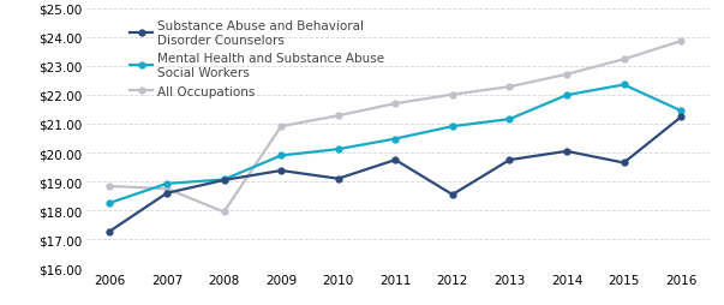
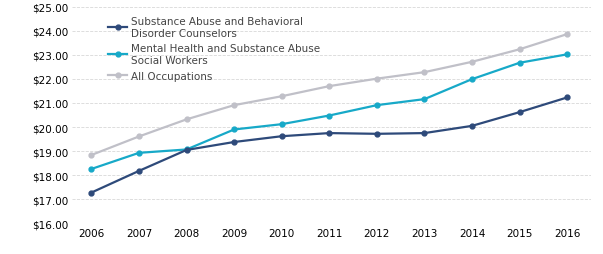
Substance Abuse and Behavioral Disorder Counselors/2007: $18.60 -> $18.18
All Occupations/2007: $18.75 -> $19.61
All Occupations/2008: $17.95 -> $20.32
Substance Abuse and Behavioral Disorder Counselors/2010: $19.10 -> $19.62
Substance Abuse and Behavioral Disorder Counselors/2012: $18.55 -> $19.72
Substance Abuse and Behavioral Disorder Counselors/2015: $19.65 -> $20.62
Mental Health and Substance Abuse Social Workers/2015: $22.35 -> $22.67
Mental Health and Substance Abuse Social Workers/2016: $21.45 -> $23.02
